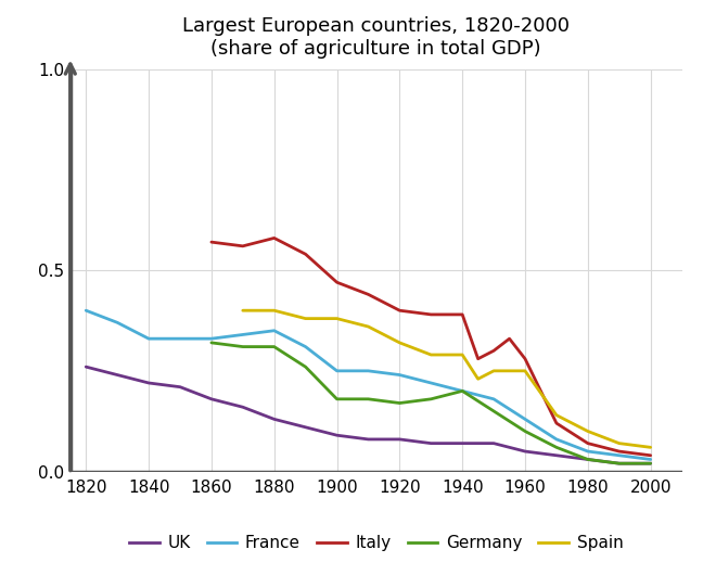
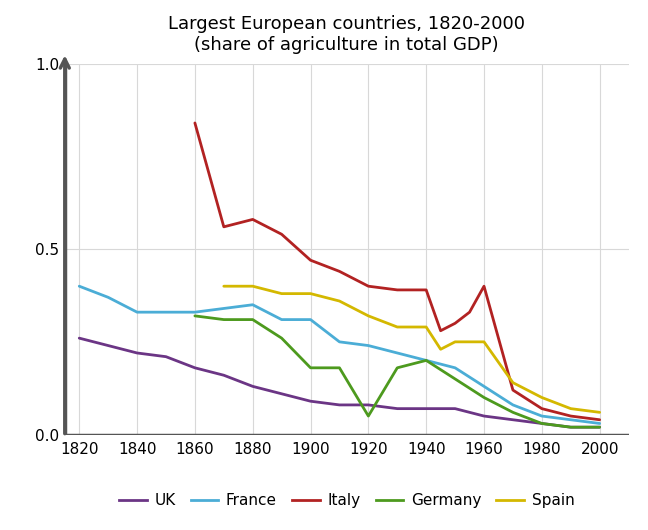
Italy/1860: 0.57 -> 0.84
France/1900: 0.25 -> 0.31
Germany/1920: 0.17 -> 0.05
Italy/1960: 0.28 -> 0.40
